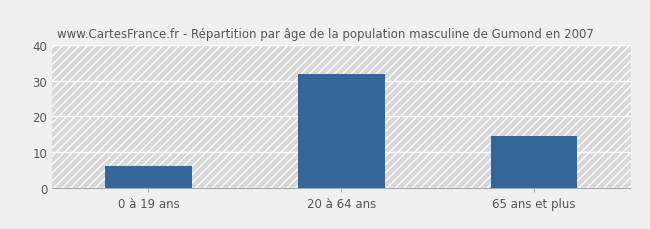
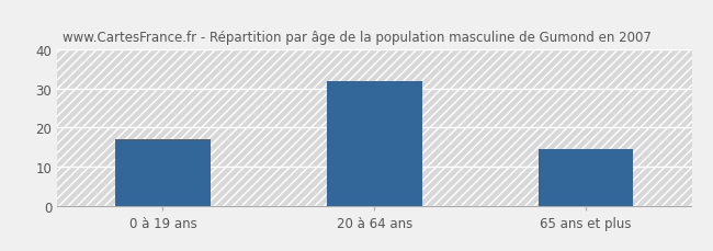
0 à 19 ans: 6.0 -> 17.0
